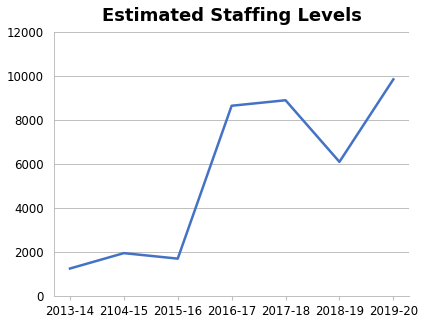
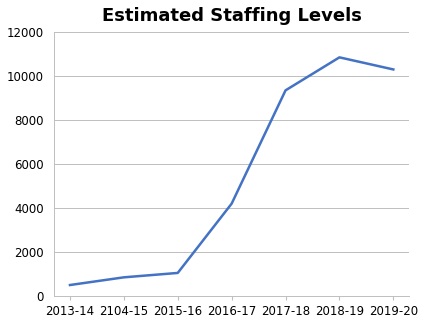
2013-14: 1250 -> 500
2104-15: 1950 -> 850
2015-16: 1700 -> 1050
2016-17: 8650 -> 4200
2017-18: 8900 -> 9350
2018-19: 6100 -> 10850
2019-20: 9850 -> 10300
